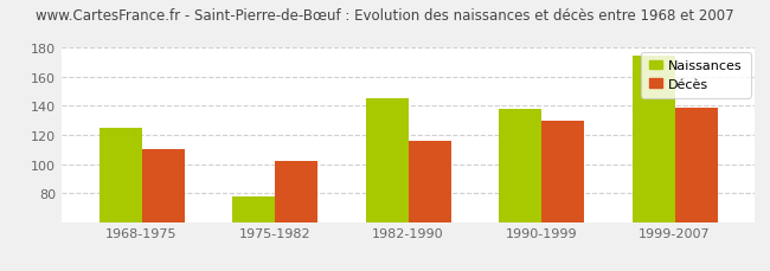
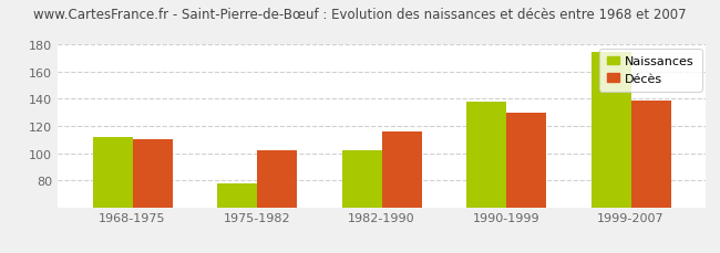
Naissances/1968-1975: 125 -> 112
Naissances/1982-1990: 145 -> 102
